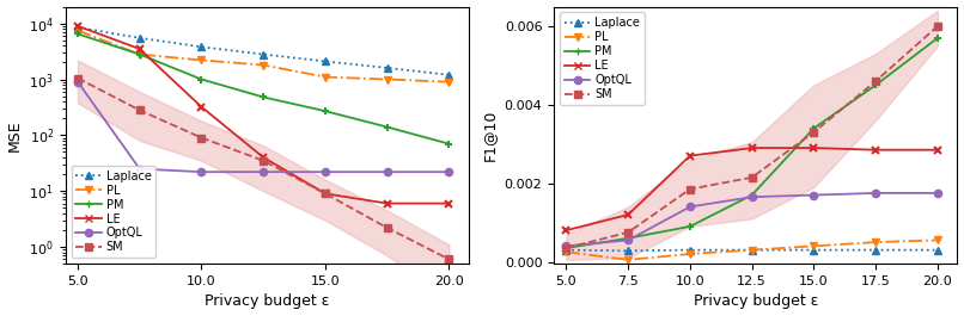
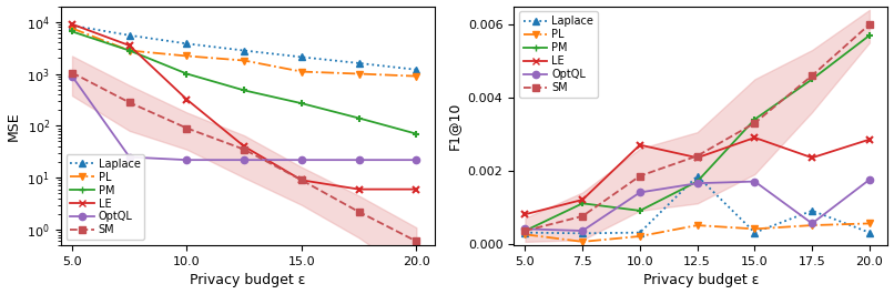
PM/7.5: 0.00060 -> 0.00110
OptQL/7.5: 0.00055 -> 0.00035
Laplace/12.5: 0.00030 -> 0.00185
PL/12.5: 0.00030 -> 0.00050
LE/12.5: 0.00290 -> 0.00235
SM/12.5: 0.00215 -> 0.00240
Laplace/17.5: 0.00030 -> 0.00090
LE/17.5: 0.00285 -> 0.00235
OptQL/17.5: 0.00175 -> 0.00055
